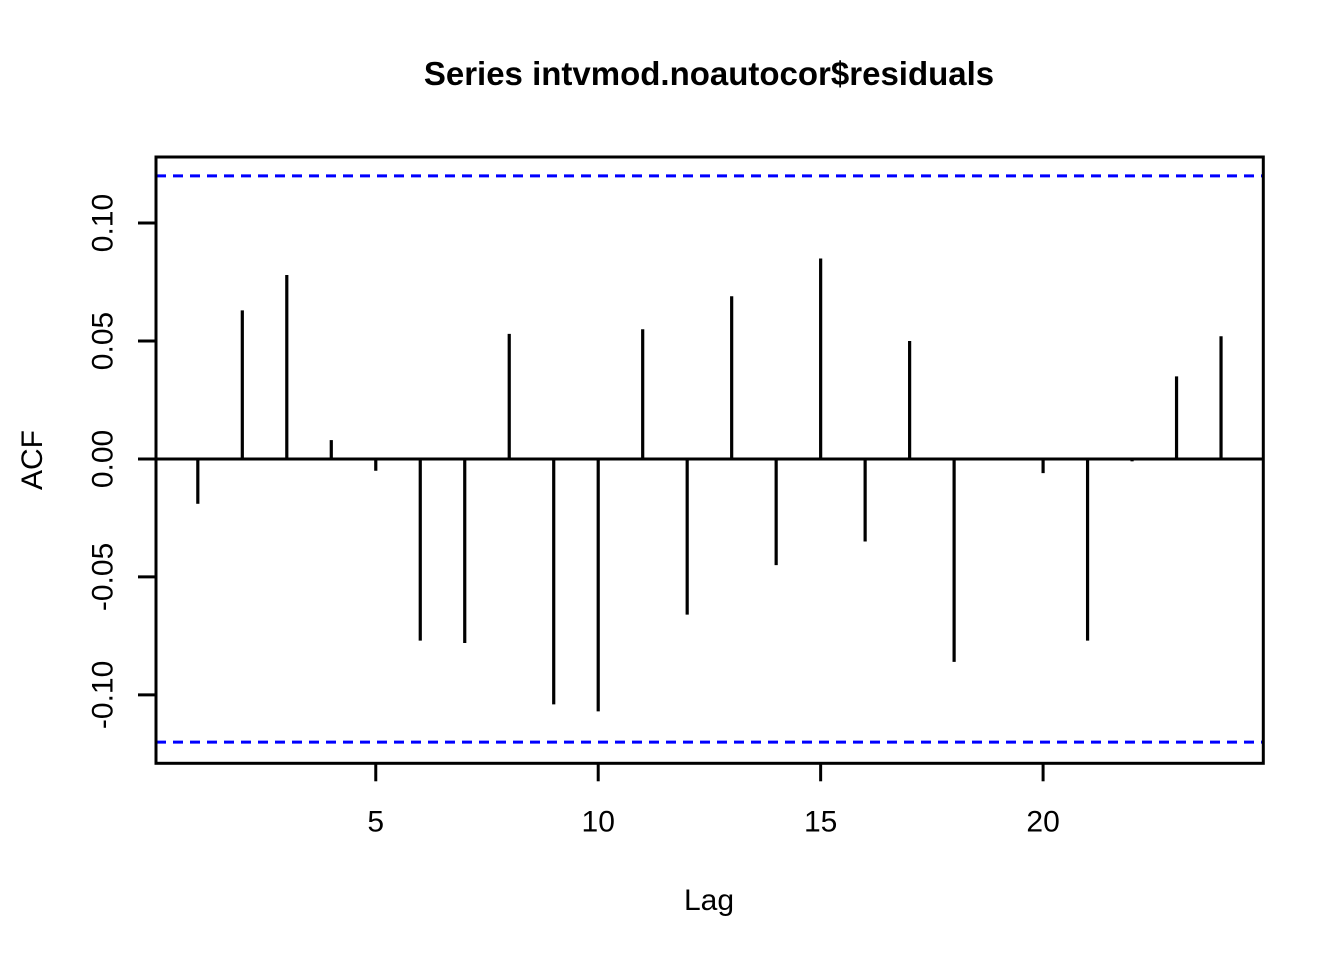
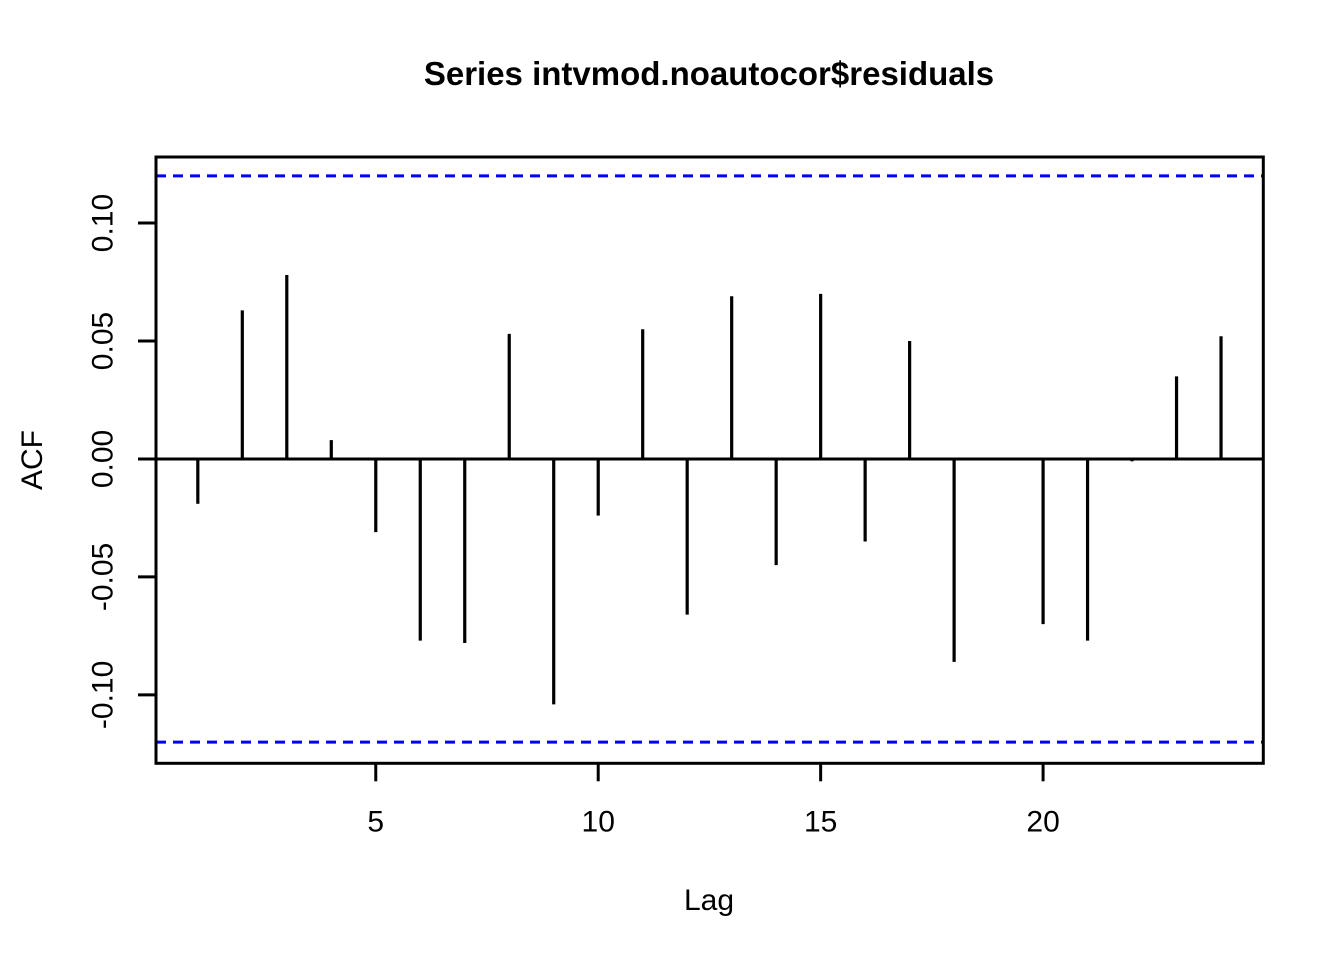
5: -0.005 -> -0.031
10: -0.107 -> -0.024
15: 0.085 -> 0.070
20: -0.006 -> -0.070
